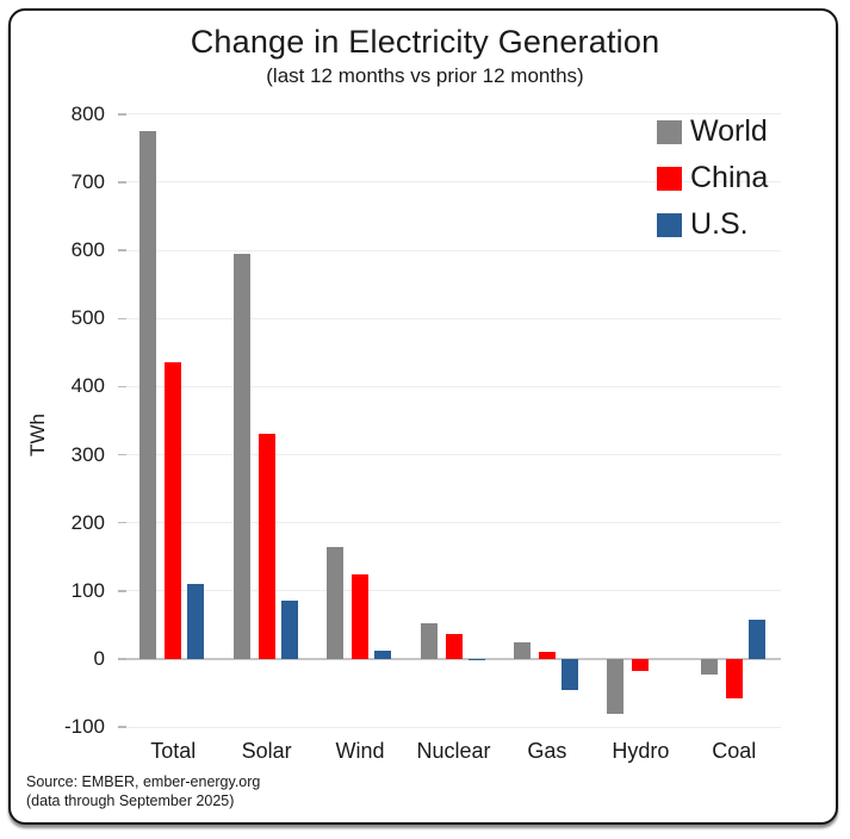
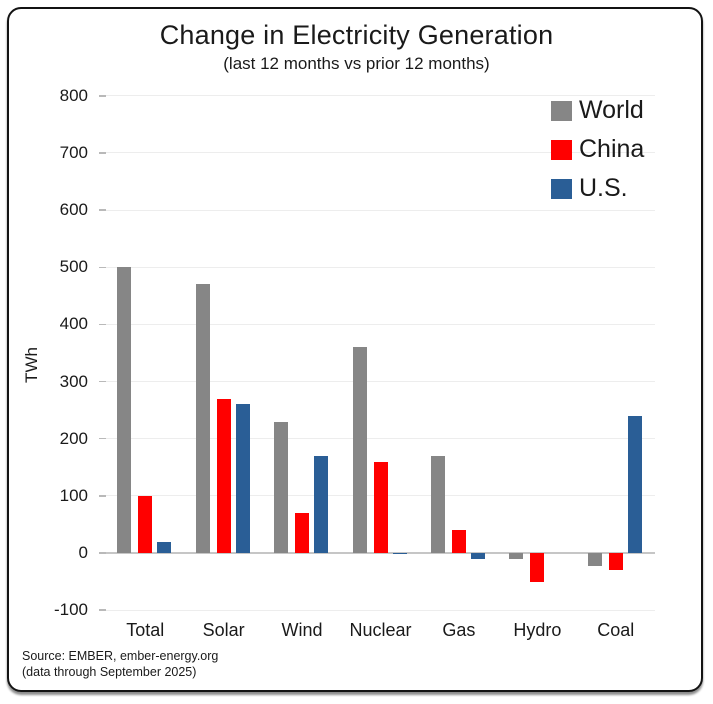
World/Total: 780 -> 500
China/Total: 440 -> 100
U.S./Total: 110 -> 20
World/Solar: 600 -> 470
China/Solar: 330 -> 270
U.S./Solar: 80 -> 260
World/Wind: 160 -> 230
China/Wind: 120 -> 70
U.S./Wind: 10 -> 170
World/Nuclear: 50 -> 360
China/Nuclear: 40 -> 160
World/Gas: 20 -> 170
China/Gas: 10 -> 40
U.S./Gas: -40 -> -10
World/Hydro: -80 -> -10
China/Hydro: -20 -> -50
China/Coal: -60 -> -30
U.S./Coal: 60 -> 240
